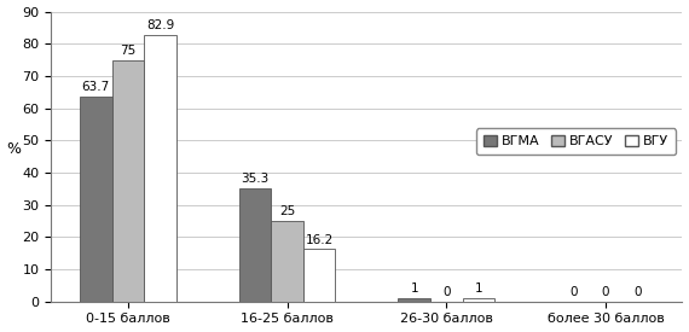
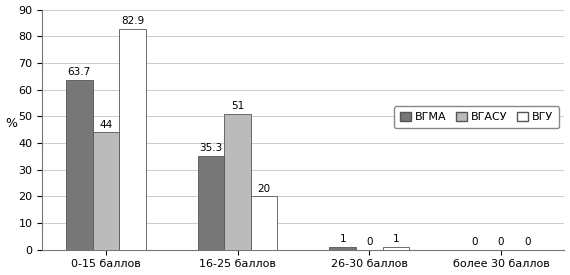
ВГАСУ/0-15 баллов: 75 -> 44
ВГАСУ/16-25 баллов: 25 -> 51
ВГУ/16-25 баллов: 16.2 -> 20
